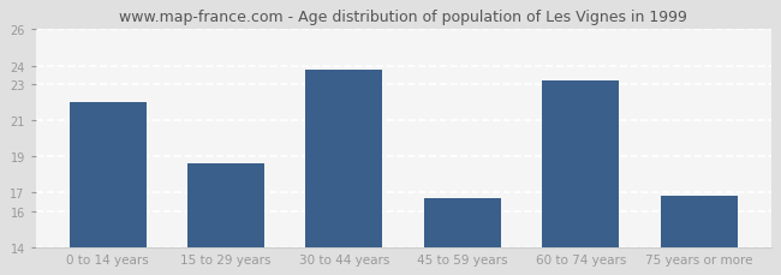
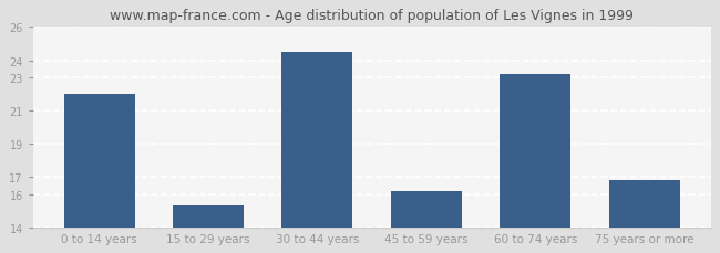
15 to 29 years: 18.6 -> 15.3
30 to 44 years: 23.8 -> 24.5
45 to 59 years: 16.7 -> 16.2
